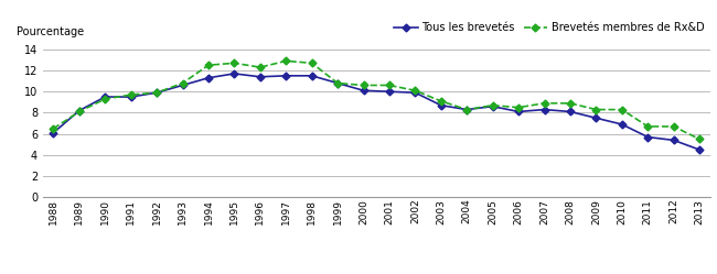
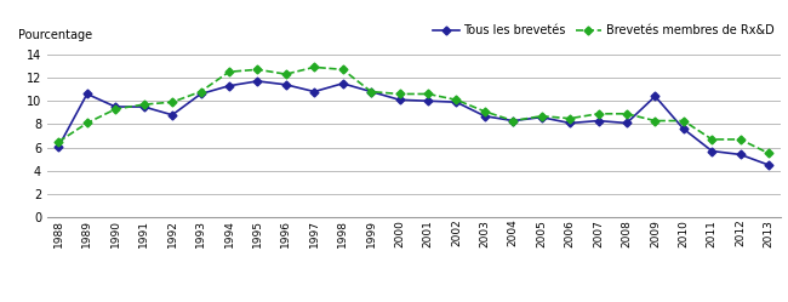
Tous les brevetés/1989: 8.2 -> 10.6
Tous les brevetés/1992: 9.9 -> 8.8
Tous les brevetés/1997: 11.5 -> 10.8
Tous les brevetés/2009: 7.5 -> 10.4
Tous les brevetés/2010: 6.9 -> 7.6
